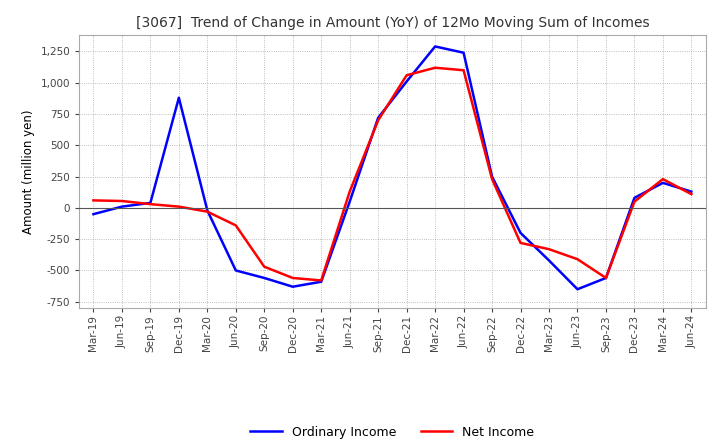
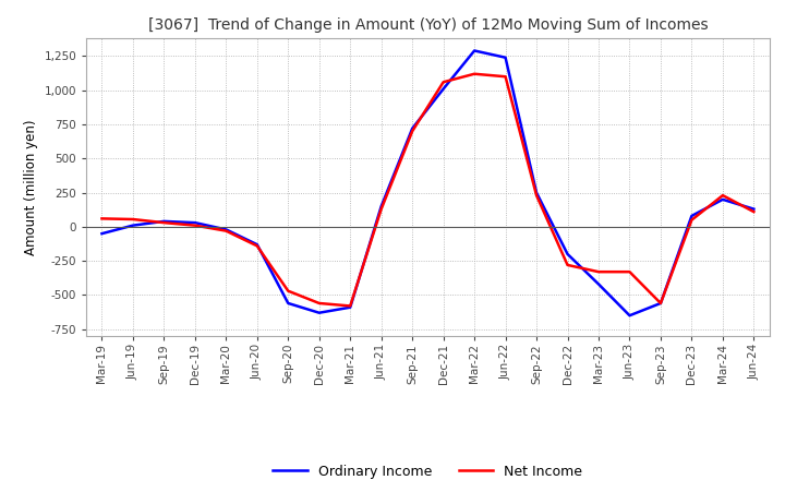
Ordinary Income/Dec-19: 880 -> 30
Ordinary Income/Jun-20: -500 -> -130
Ordinary Income/Jun-21: 50 -> 150
Net Income/Jun-23: -410 -> -330
